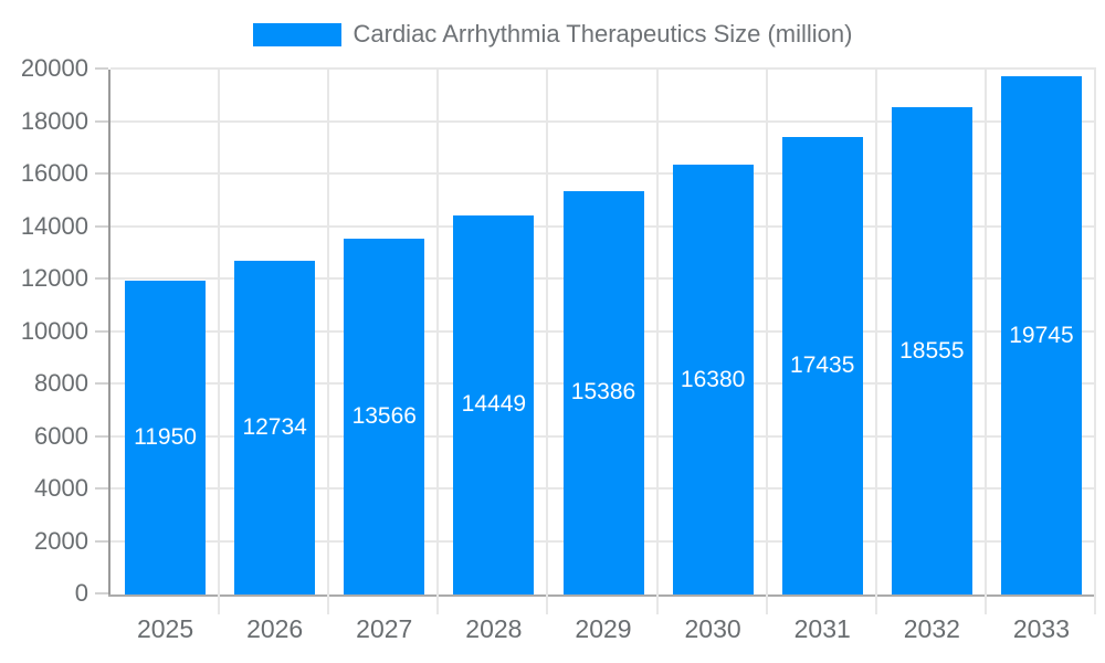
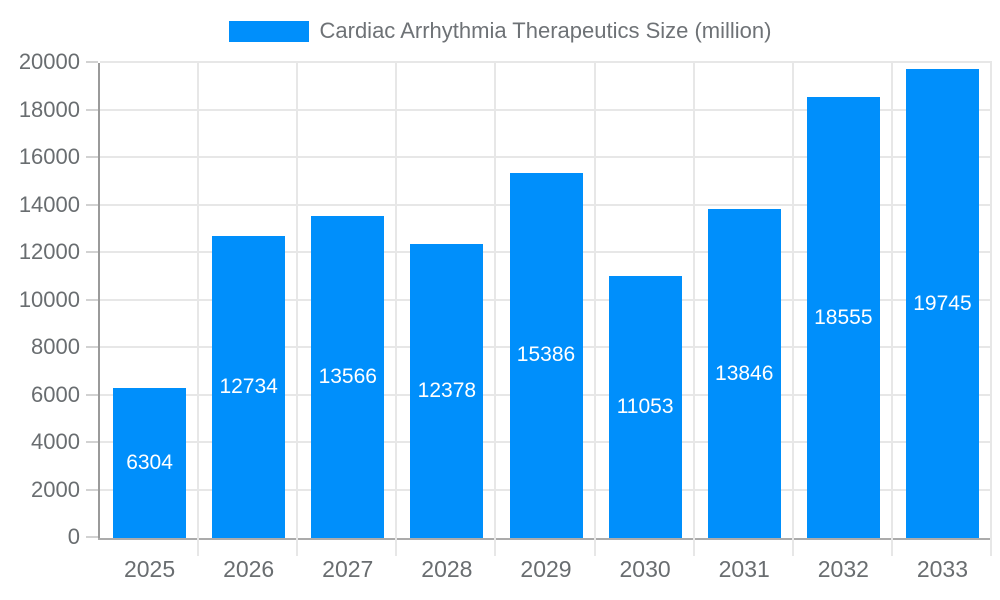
2025: 11950 -> 6304
2028: 14449 -> 12378
2030: 16380 -> 11053
2031: 17435 -> 13846
